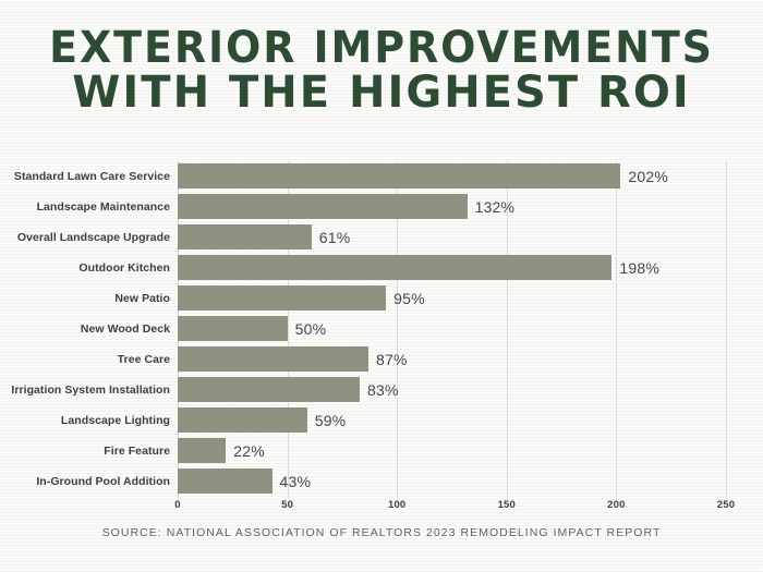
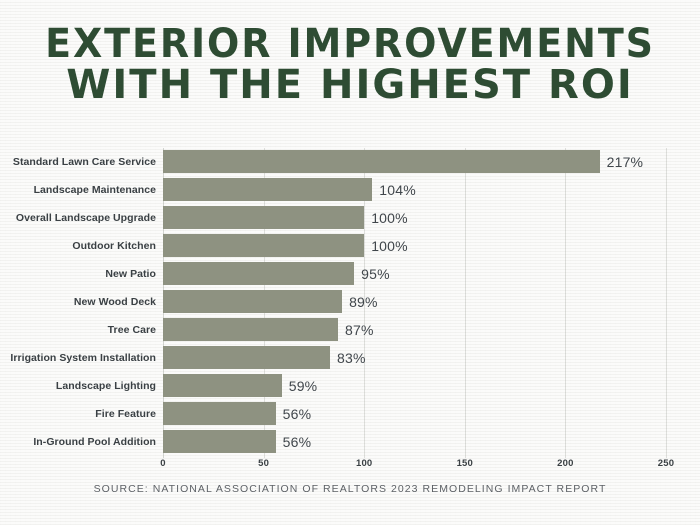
Standard Lawn Care Service: 202% -> 217%
Landscape Maintenance: 132% -> 104%
Overall Landscape Upgrade: 61% -> 100%
Outdoor Kitchen: 198% -> 100%
New Wood Deck: 50% -> 89%
Fire Feature: 22% -> 56%
In-Ground Pool Addition: 43% -> 56%
